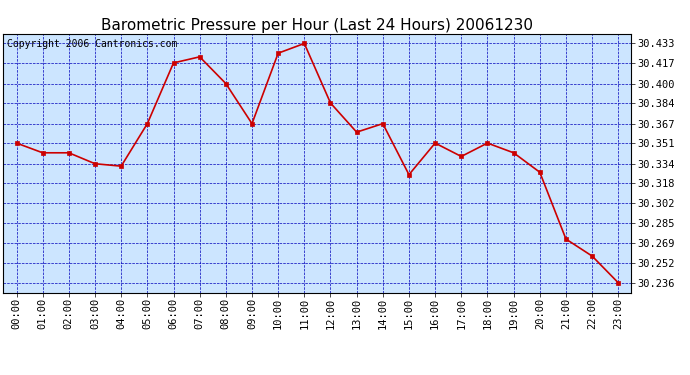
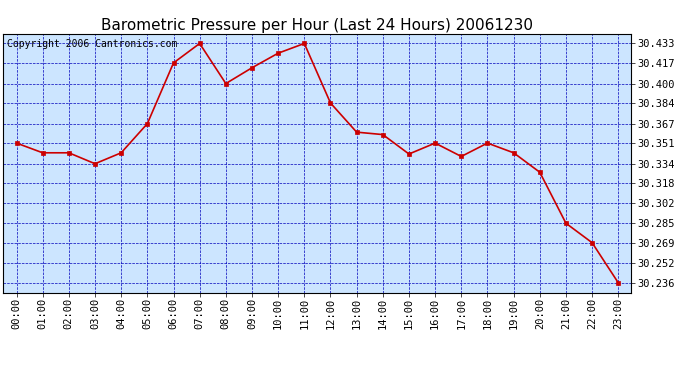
04:00: 30.332 -> 30.343
07:00: 30.422 -> 30.433
09:00: 30.367 -> 30.413
14:00: 30.367 -> 30.358
15:00: 30.325 -> 30.342
21:00: 30.272 -> 30.285
22:00: 30.258 -> 30.269
